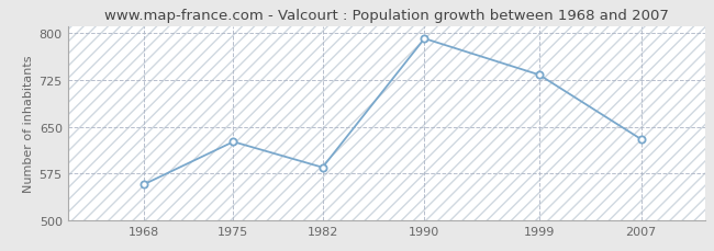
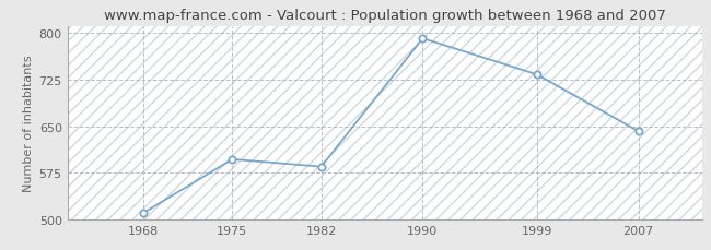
1968: 558 -> 511
1975: 626 -> 597
2007: 630 -> 642
